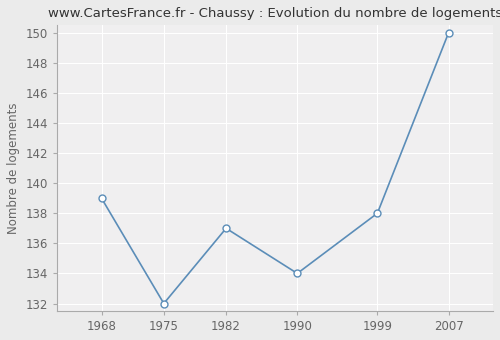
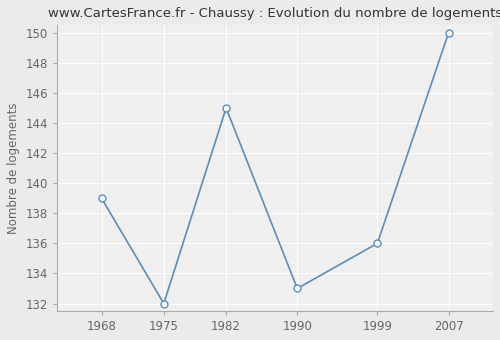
1982: 137 -> 145
1990: 134 -> 133
1999: 138 -> 136
